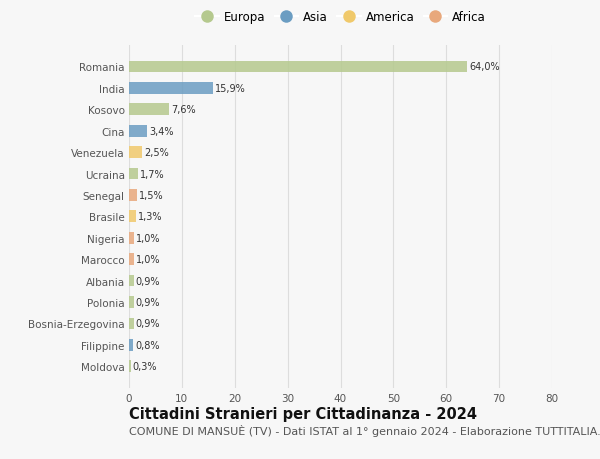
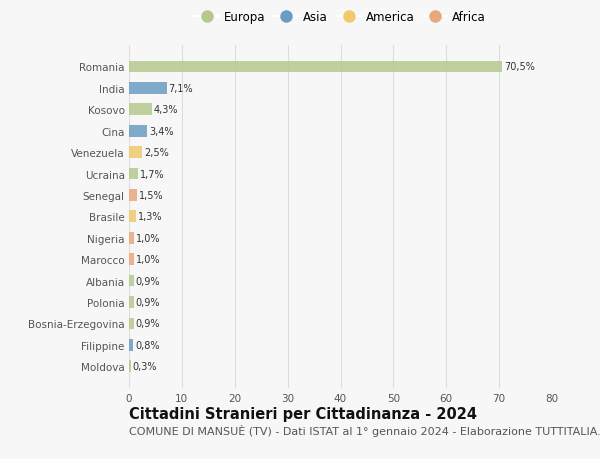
Romania: 64,0% -> 70,5%
India: 15,9% -> 7,1%
Kosovo: 7,6% -> 4,3%
